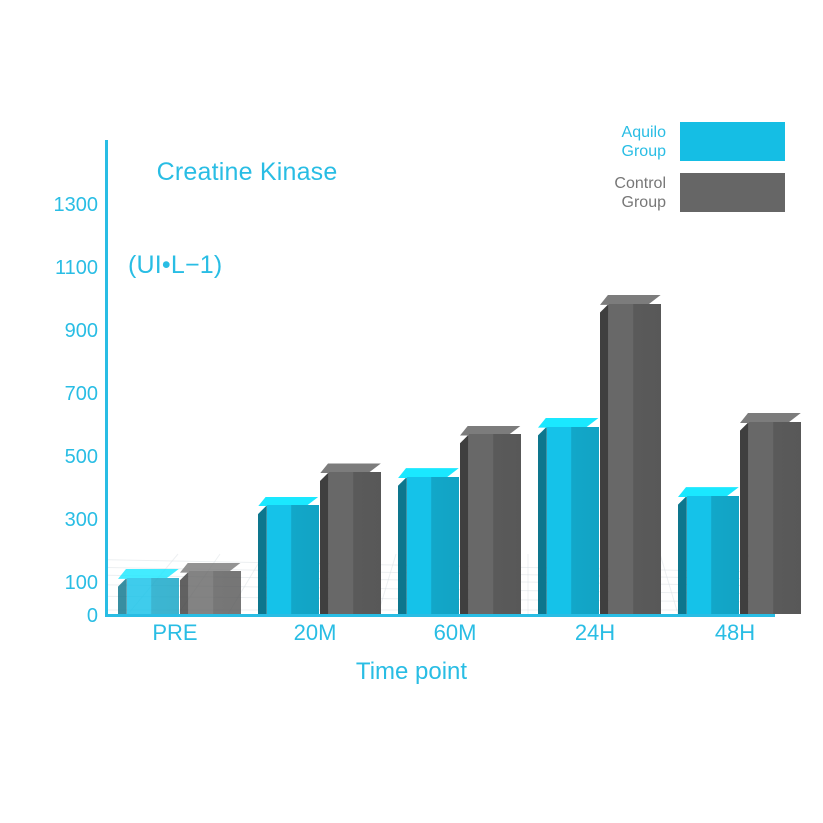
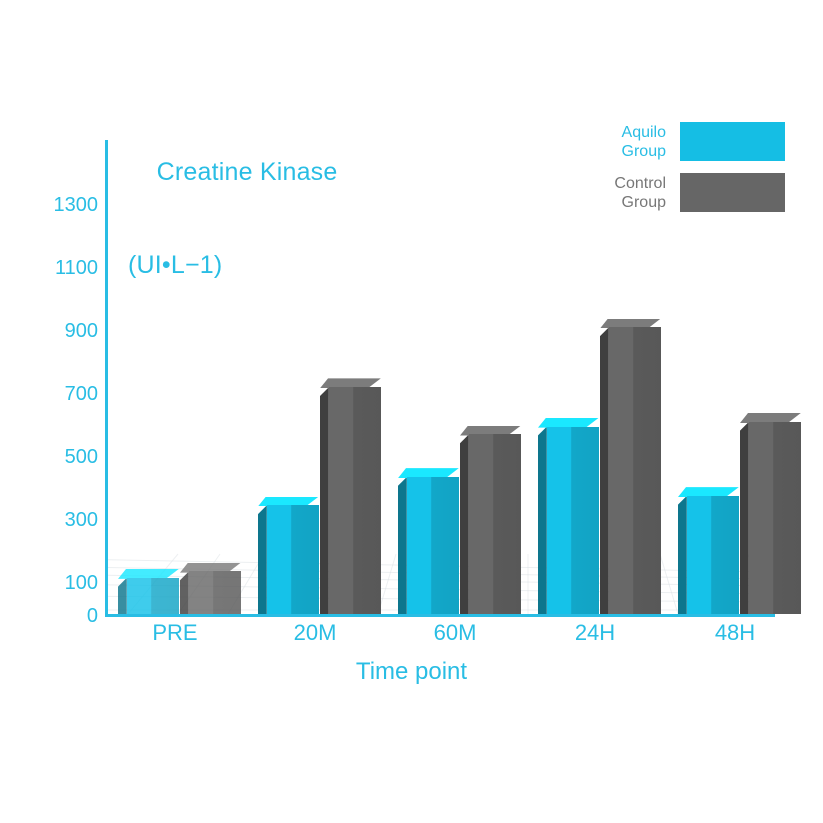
Control Group/20M: 450 -> 720
Control Group/24H: 980 -> 910
